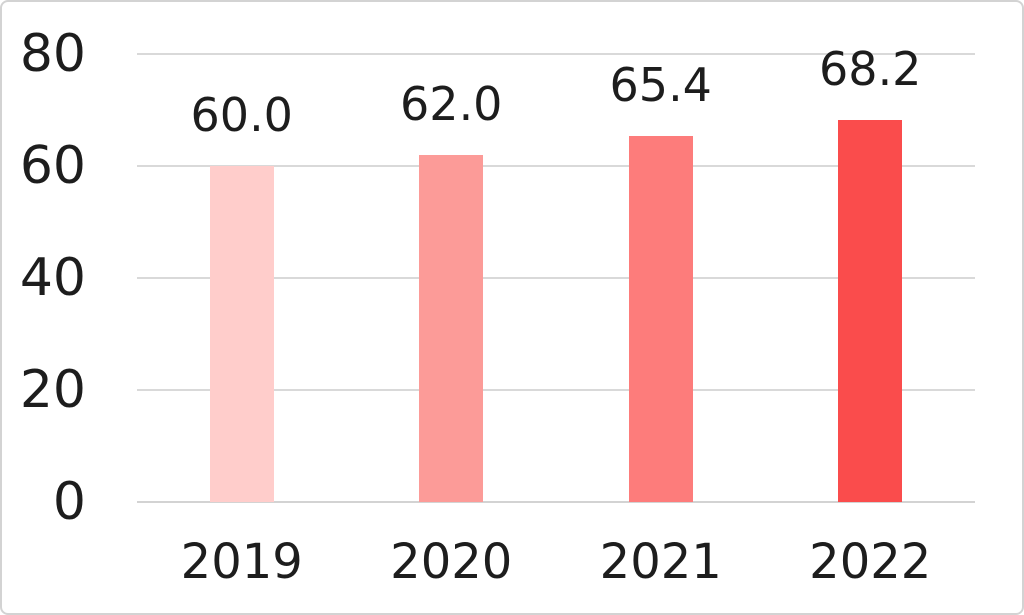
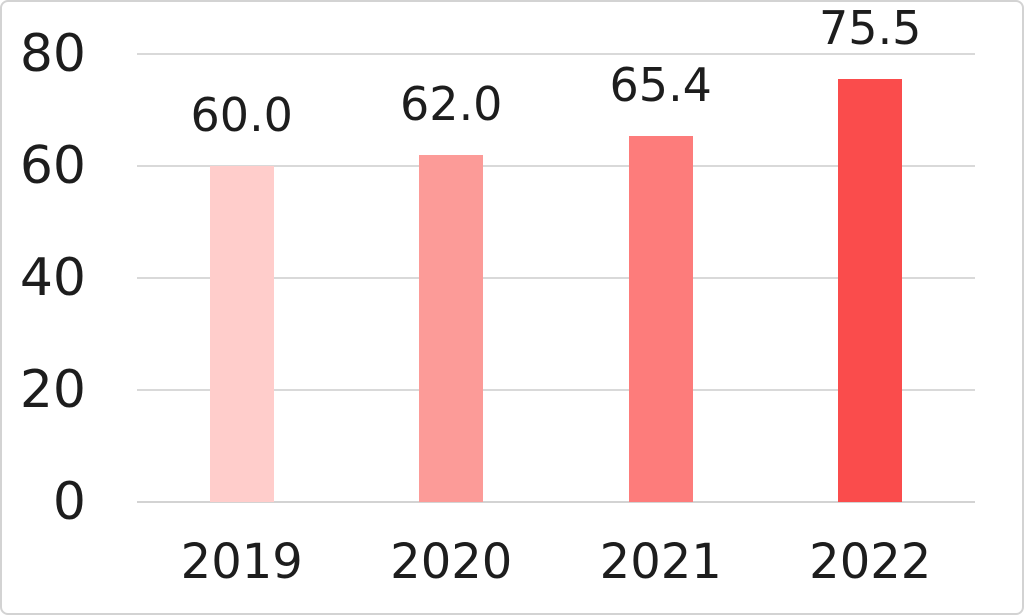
2022: 68.2 -> 75.5
